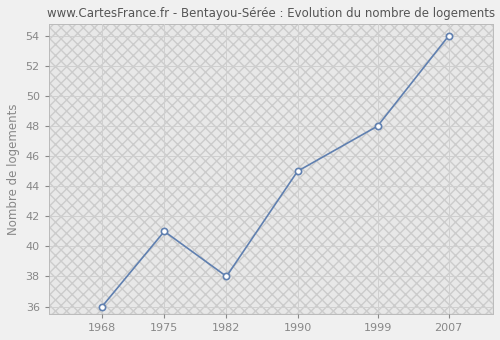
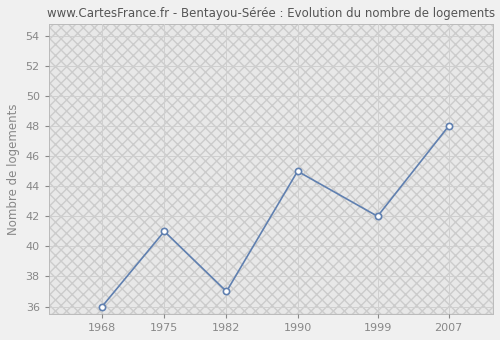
1982: 38 -> 37
1999: 48 -> 42
2007: 54 -> 48
